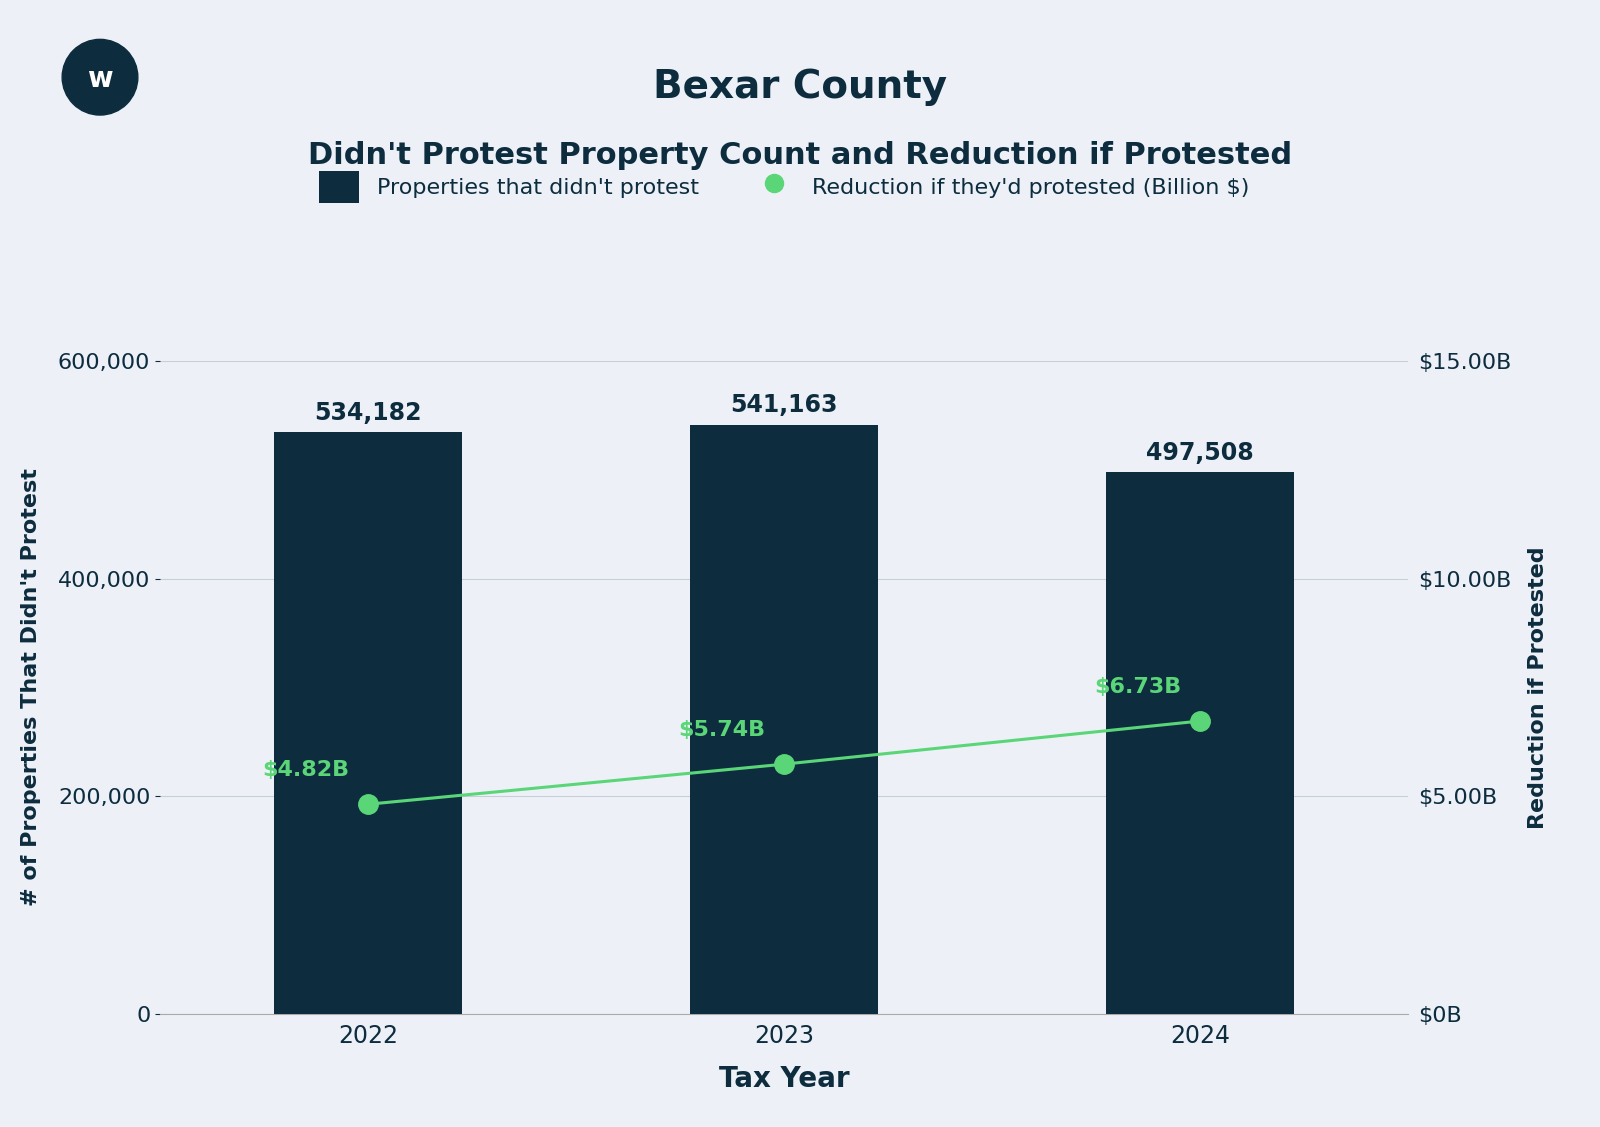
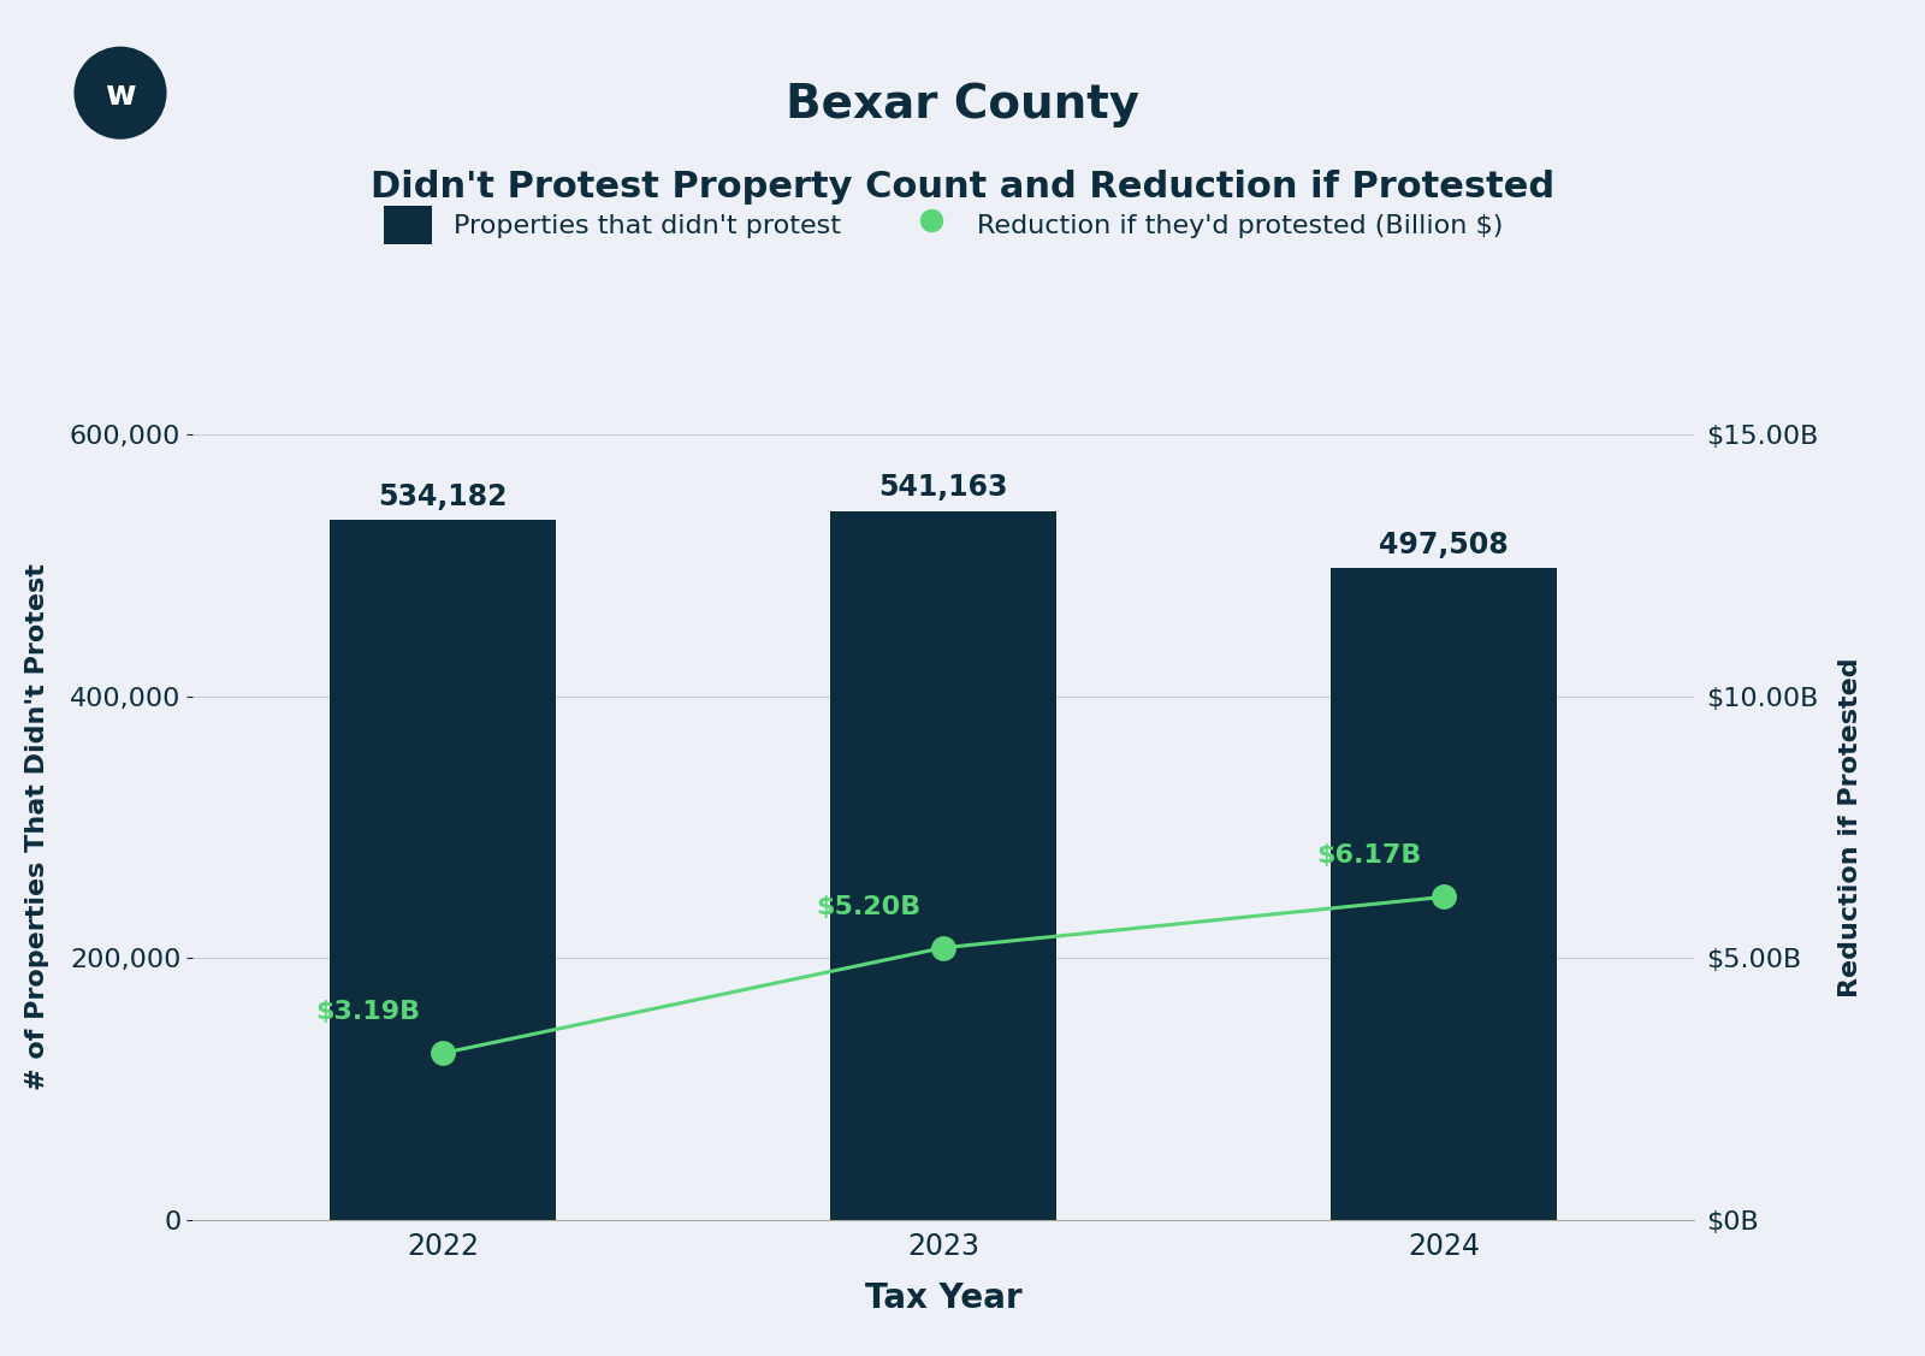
Reduction if they'd protested (Billion $)/2022: $4.82B -> $3.19B
Reduction if they'd protested (Billion $)/2023: $5.74B -> $5.20B
Reduction if they'd protested (Billion $)/2024: $6.73B -> $6.17B
